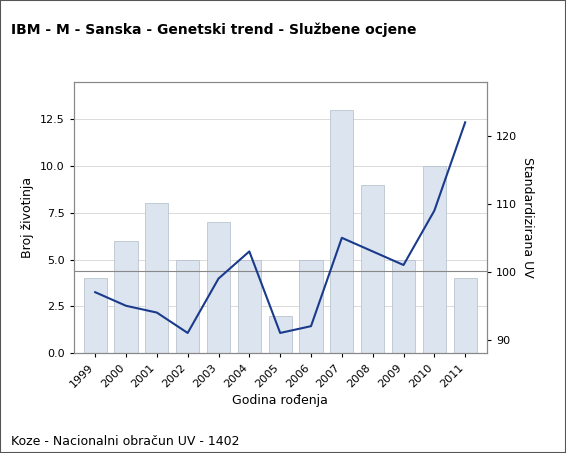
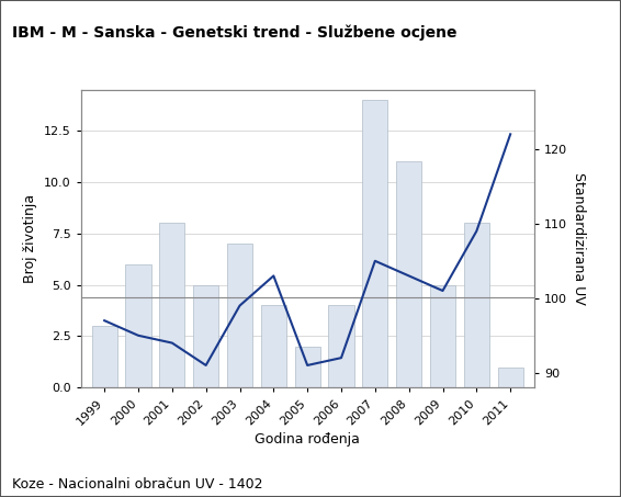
Broj životinja/1999: 4 -> 3
Broj životinja/2004: 5 -> 4
Broj životinja/2006: 5 -> 4
Broj životinja/2007: 13 -> 14
Broj životinja/2008: 9 -> 11
Broj životinja/2010: 10 -> 8
Broj životinja/2011: 4 -> 1
